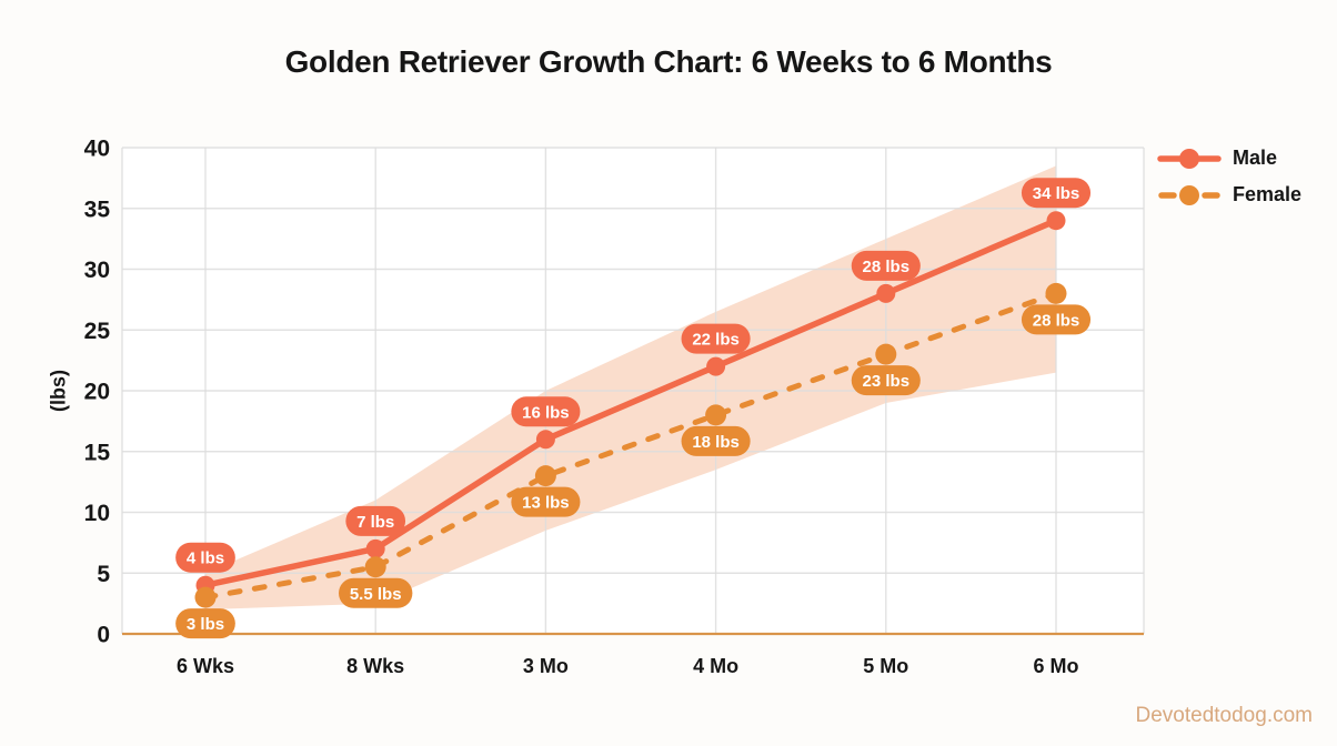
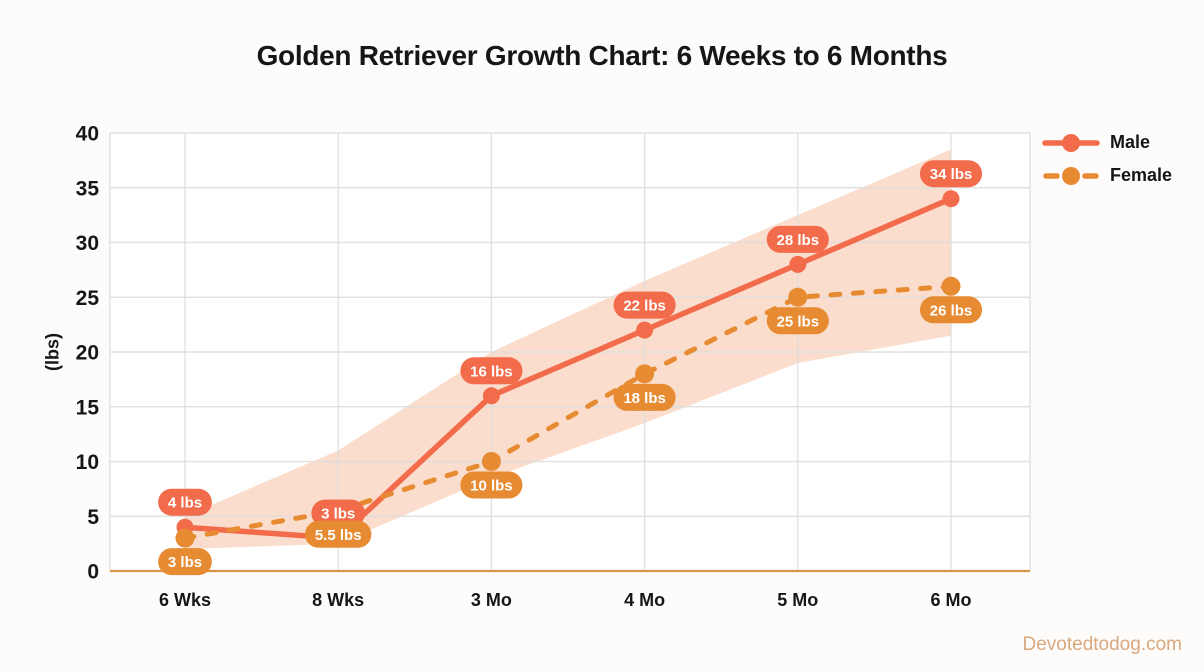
Male/8 Wks: 7 -> 3
Female/3 Mo: 13 -> 10
Female/5 Mo: 23 -> 25
Female/6 Mo: 28 -> 26
